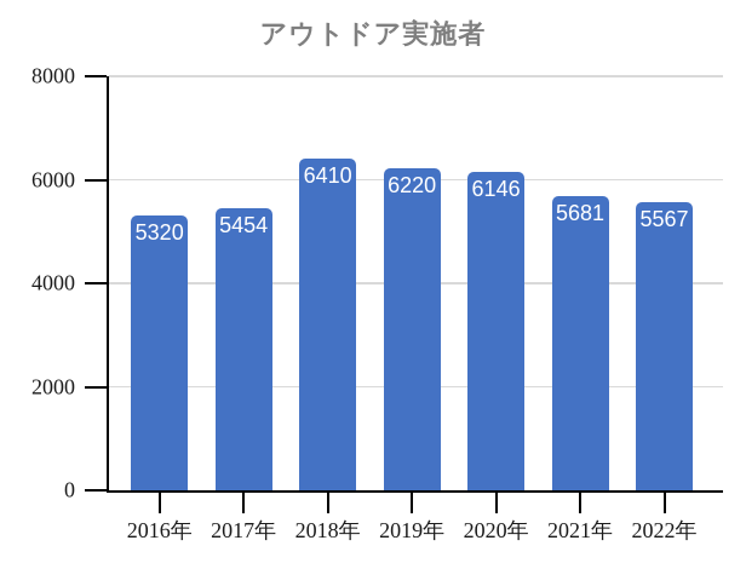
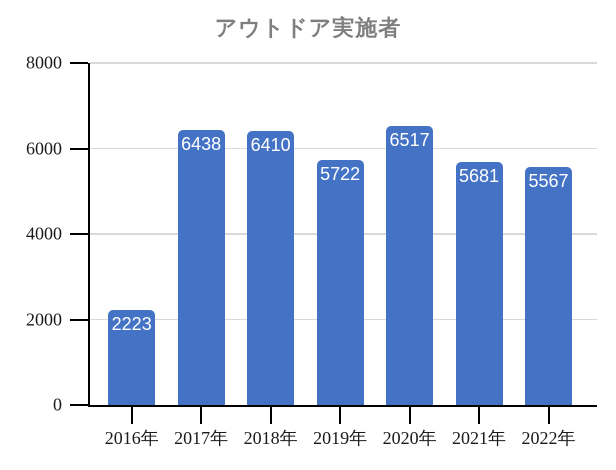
2016年: 5320 -> 2223
2017年: 5454 -> 6438
2019年: 6220 -> 5722
2020年: 6146 -> 6517
